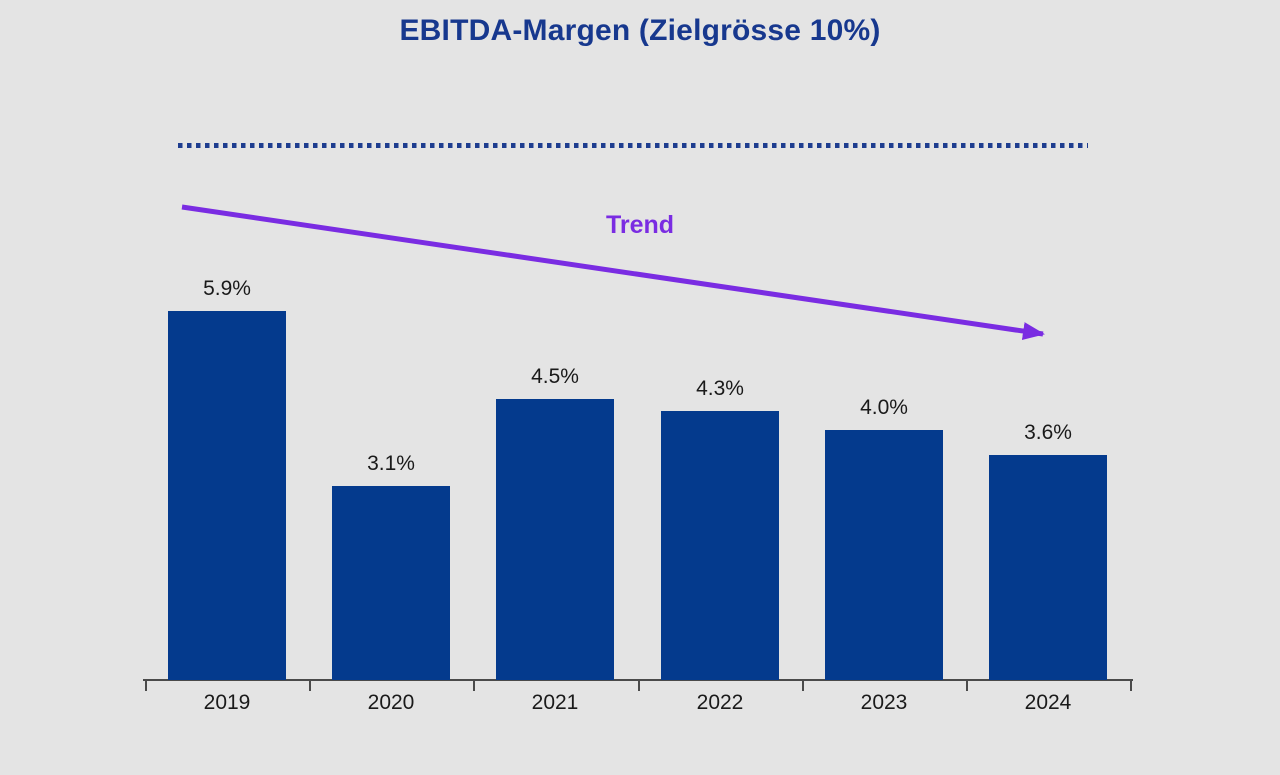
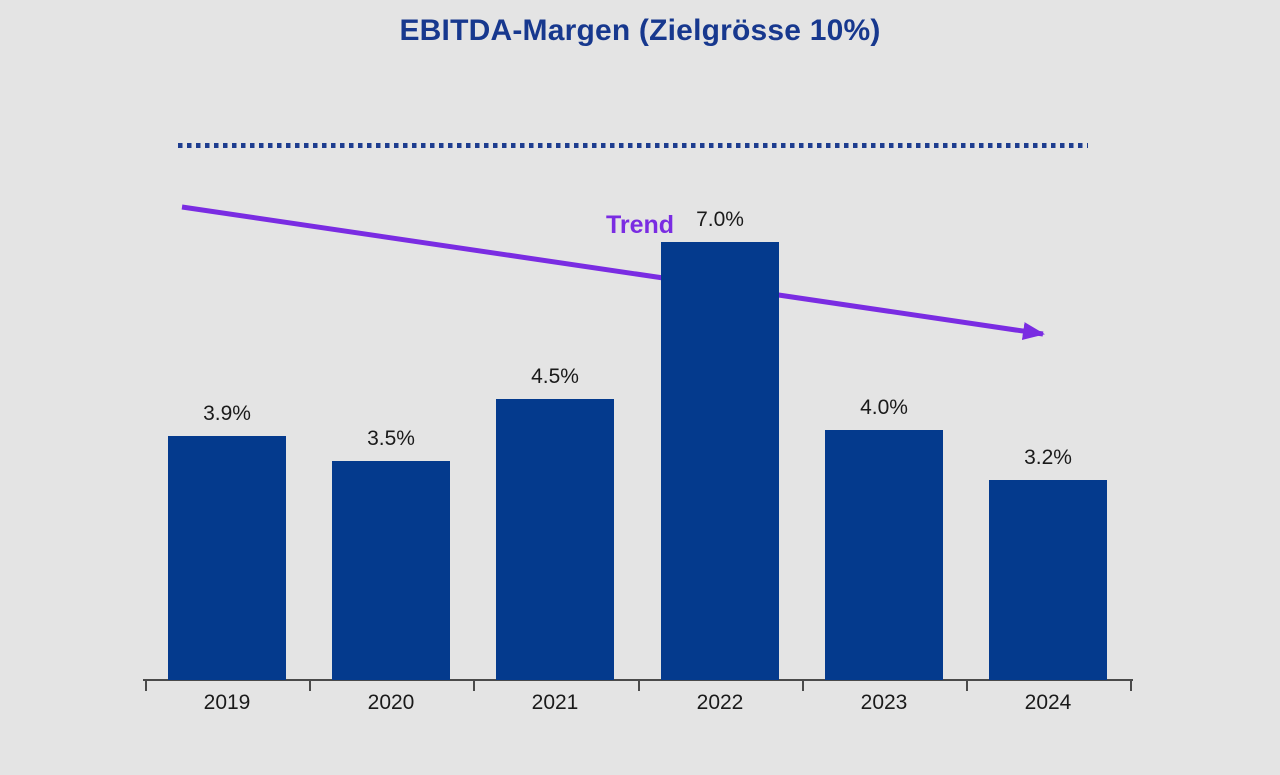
2019: 5.9% -> 3.9%
2020: 3.1% -> 3.5%
2022: 4.3% -> 7.0%
2024: 3.6% -> 3.2%
